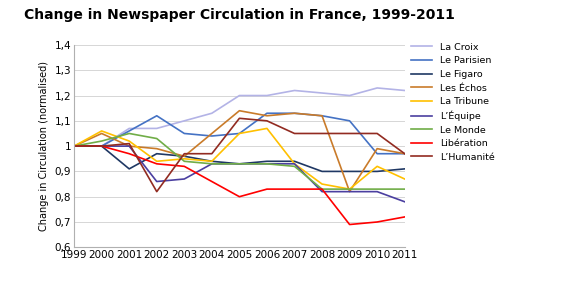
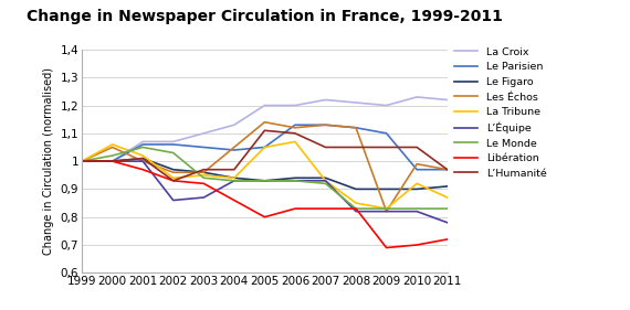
Le Figaro/2001: 0,91 -> 1,01
Le Parisien/2002: 1,12 -> 1,06
Les Échos/2002: 0,99 -> 0,96
L’Humanité/2002: 0,82 -> 0,93
